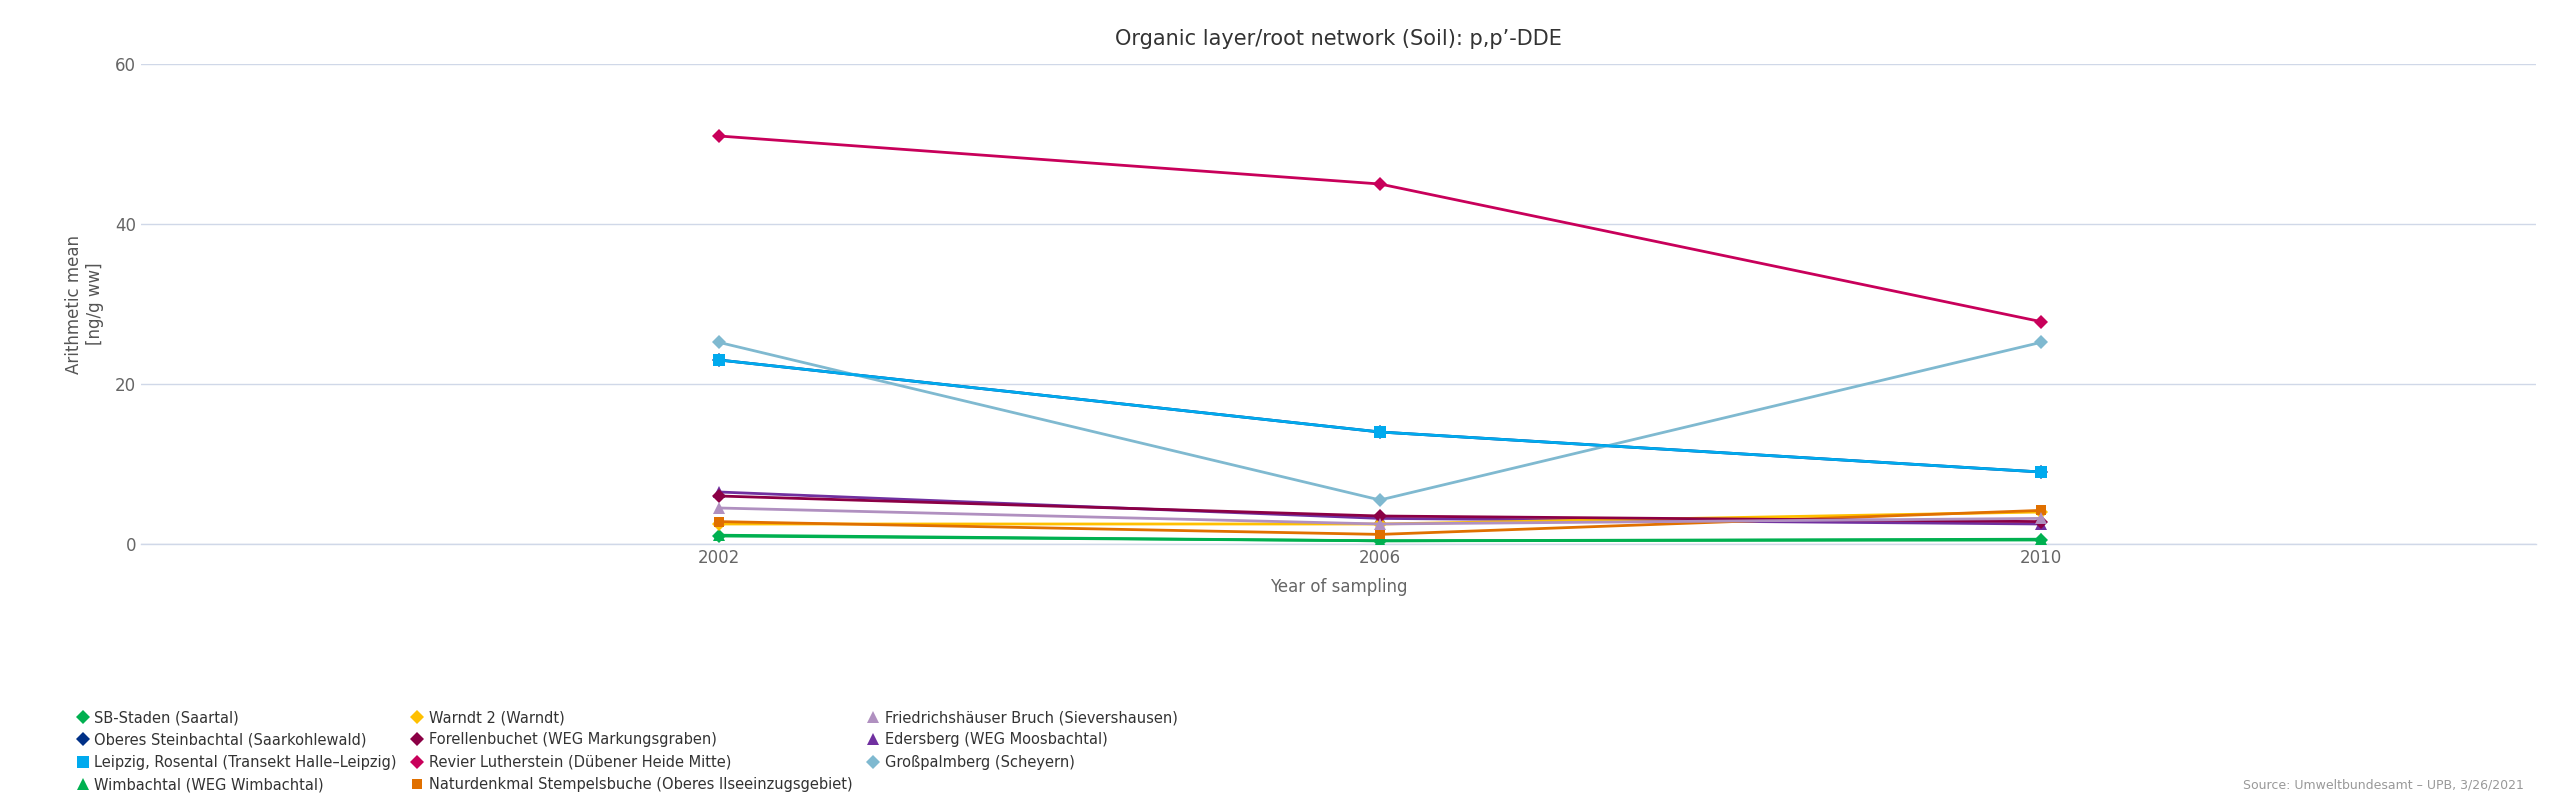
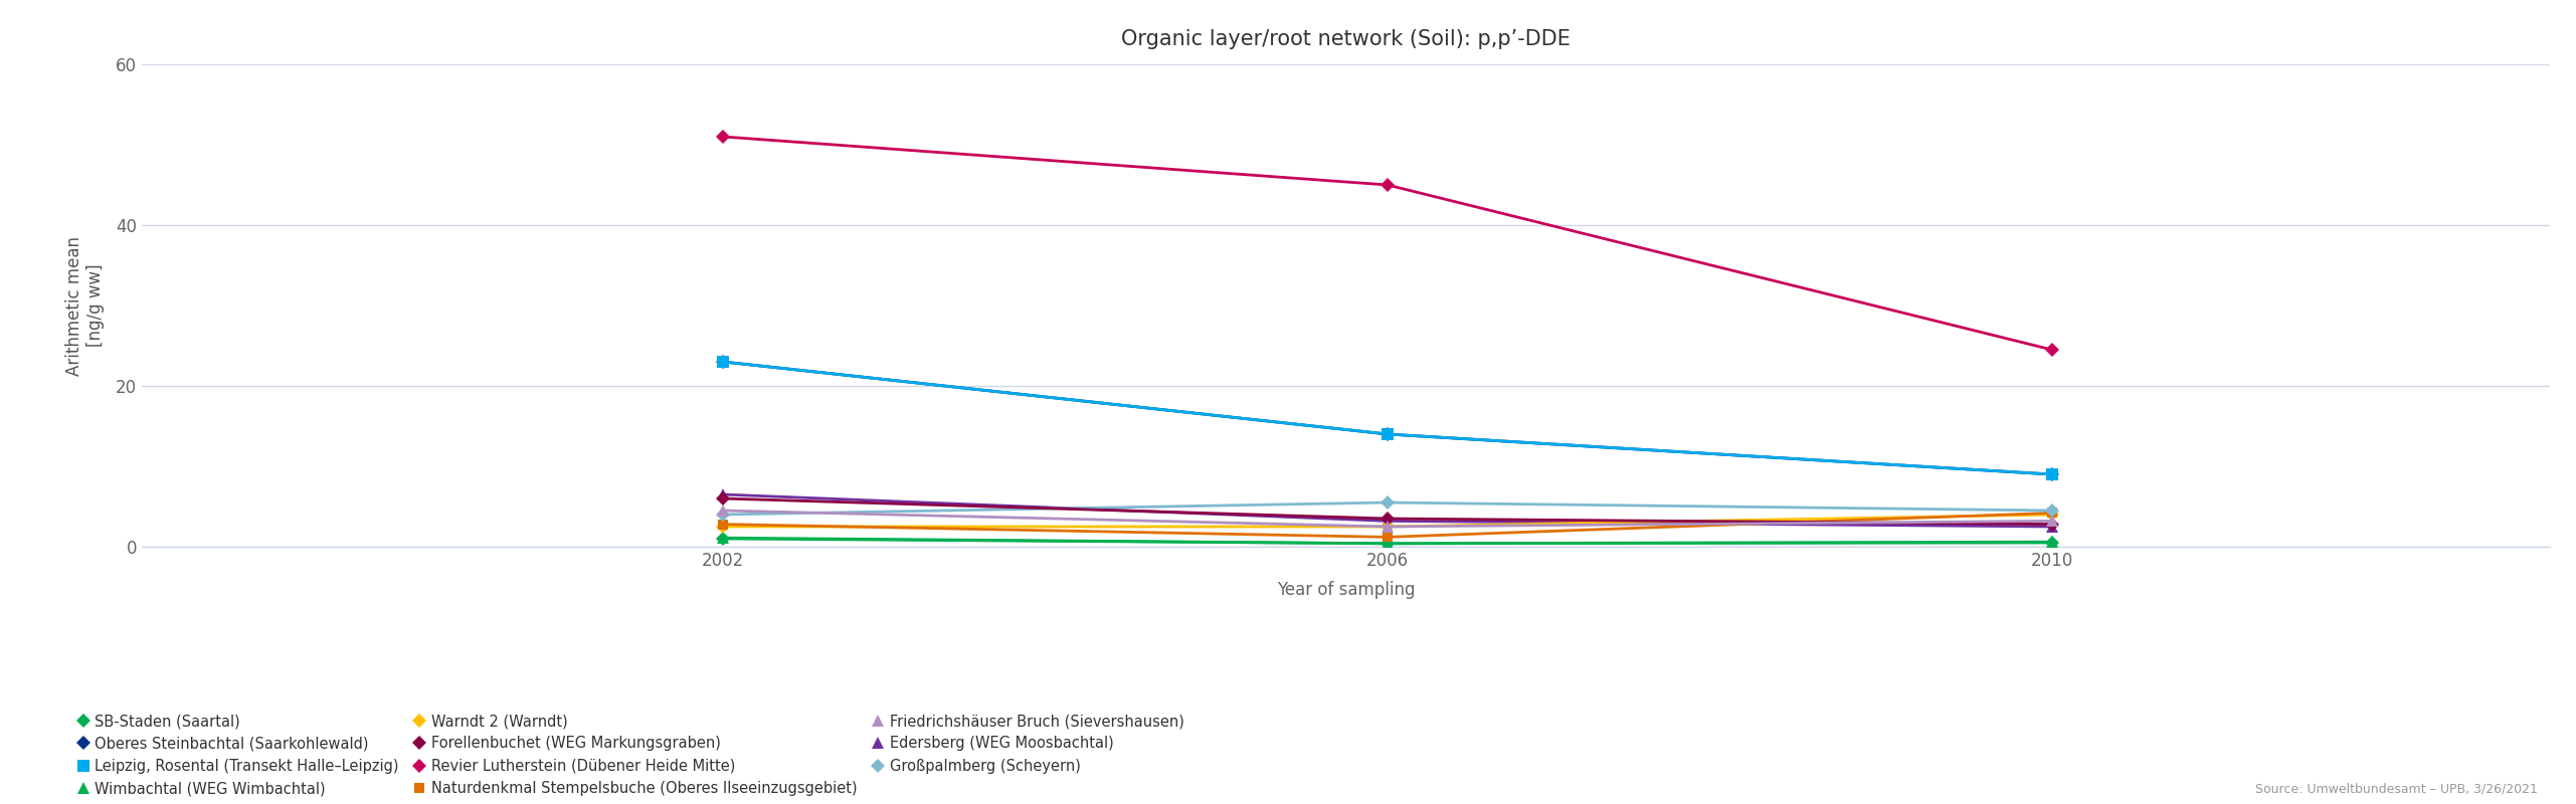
Großpalmberg (Scheyern)/2002: 25.2 -> 4.0
Revier Lutherstein (Dübener Heide Mitte)/2010: 27.8 -> 24.5
Großpalmberg (Scheyern)/2010: 25.2 -> 4.5
